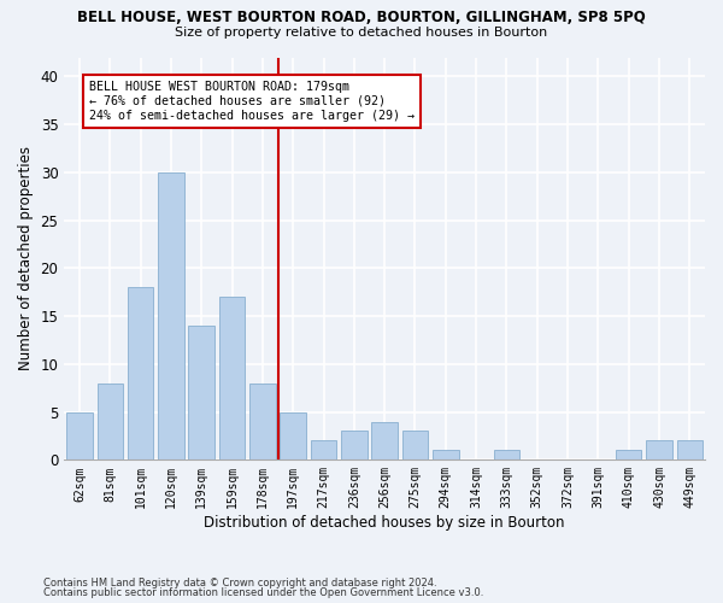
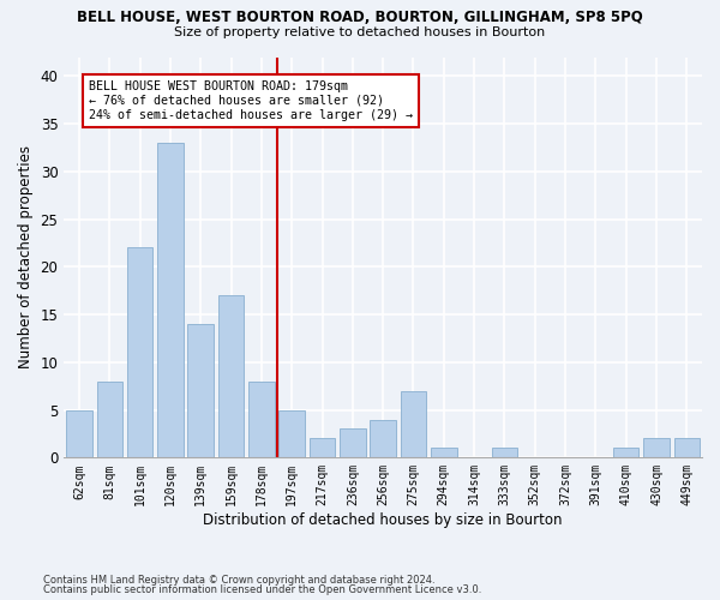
101sqm: 18 -> 22
120sqm: 30 -> 33
275sqm: 3 -> 7
